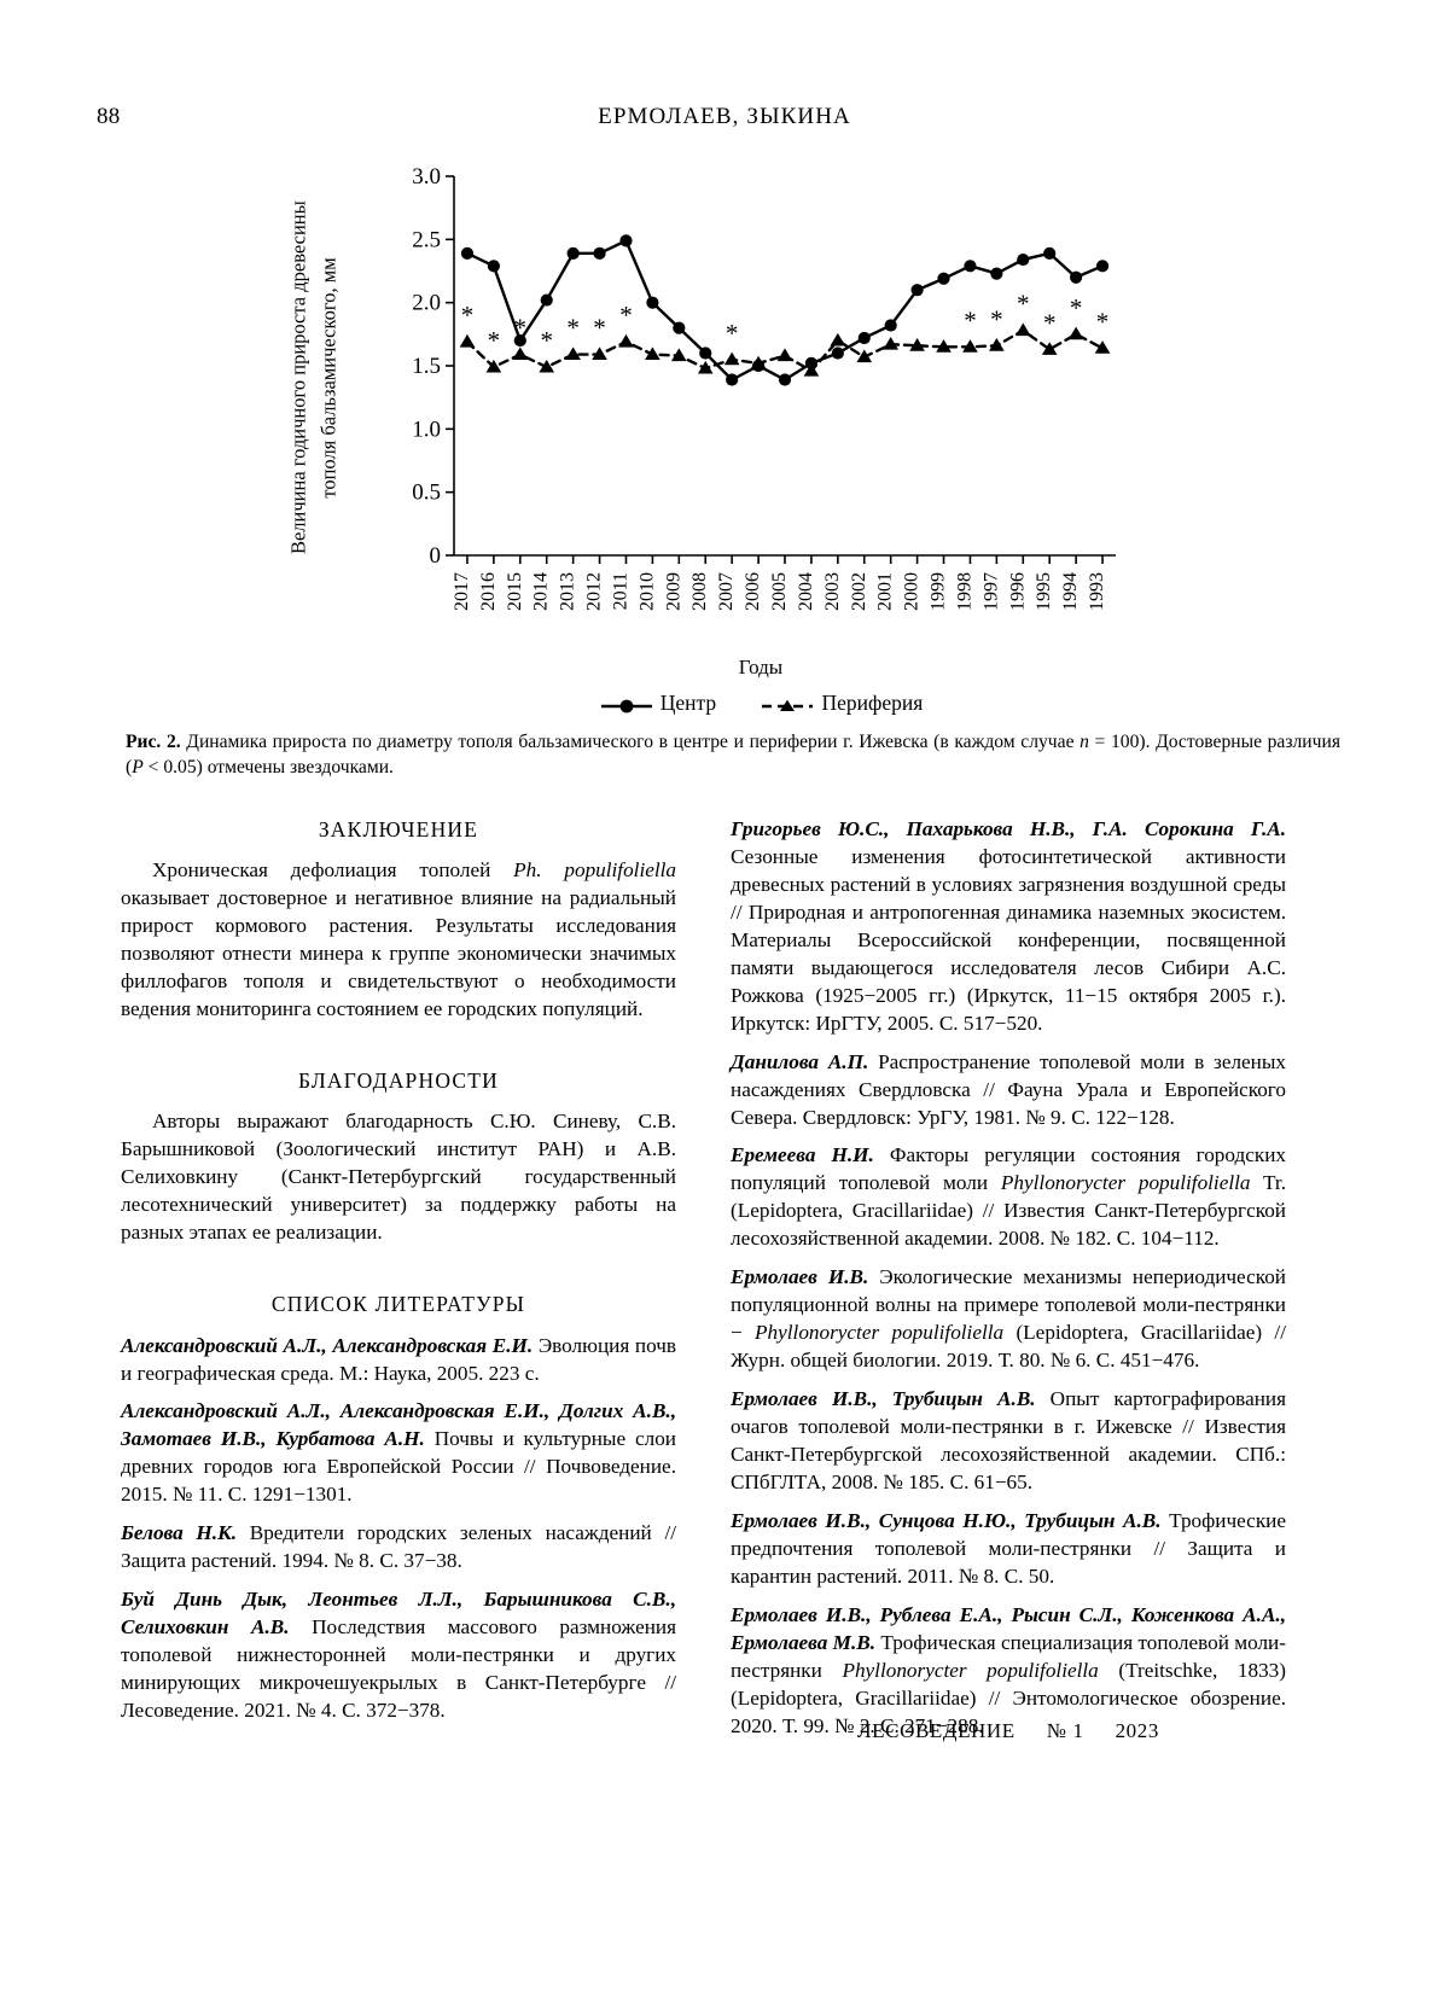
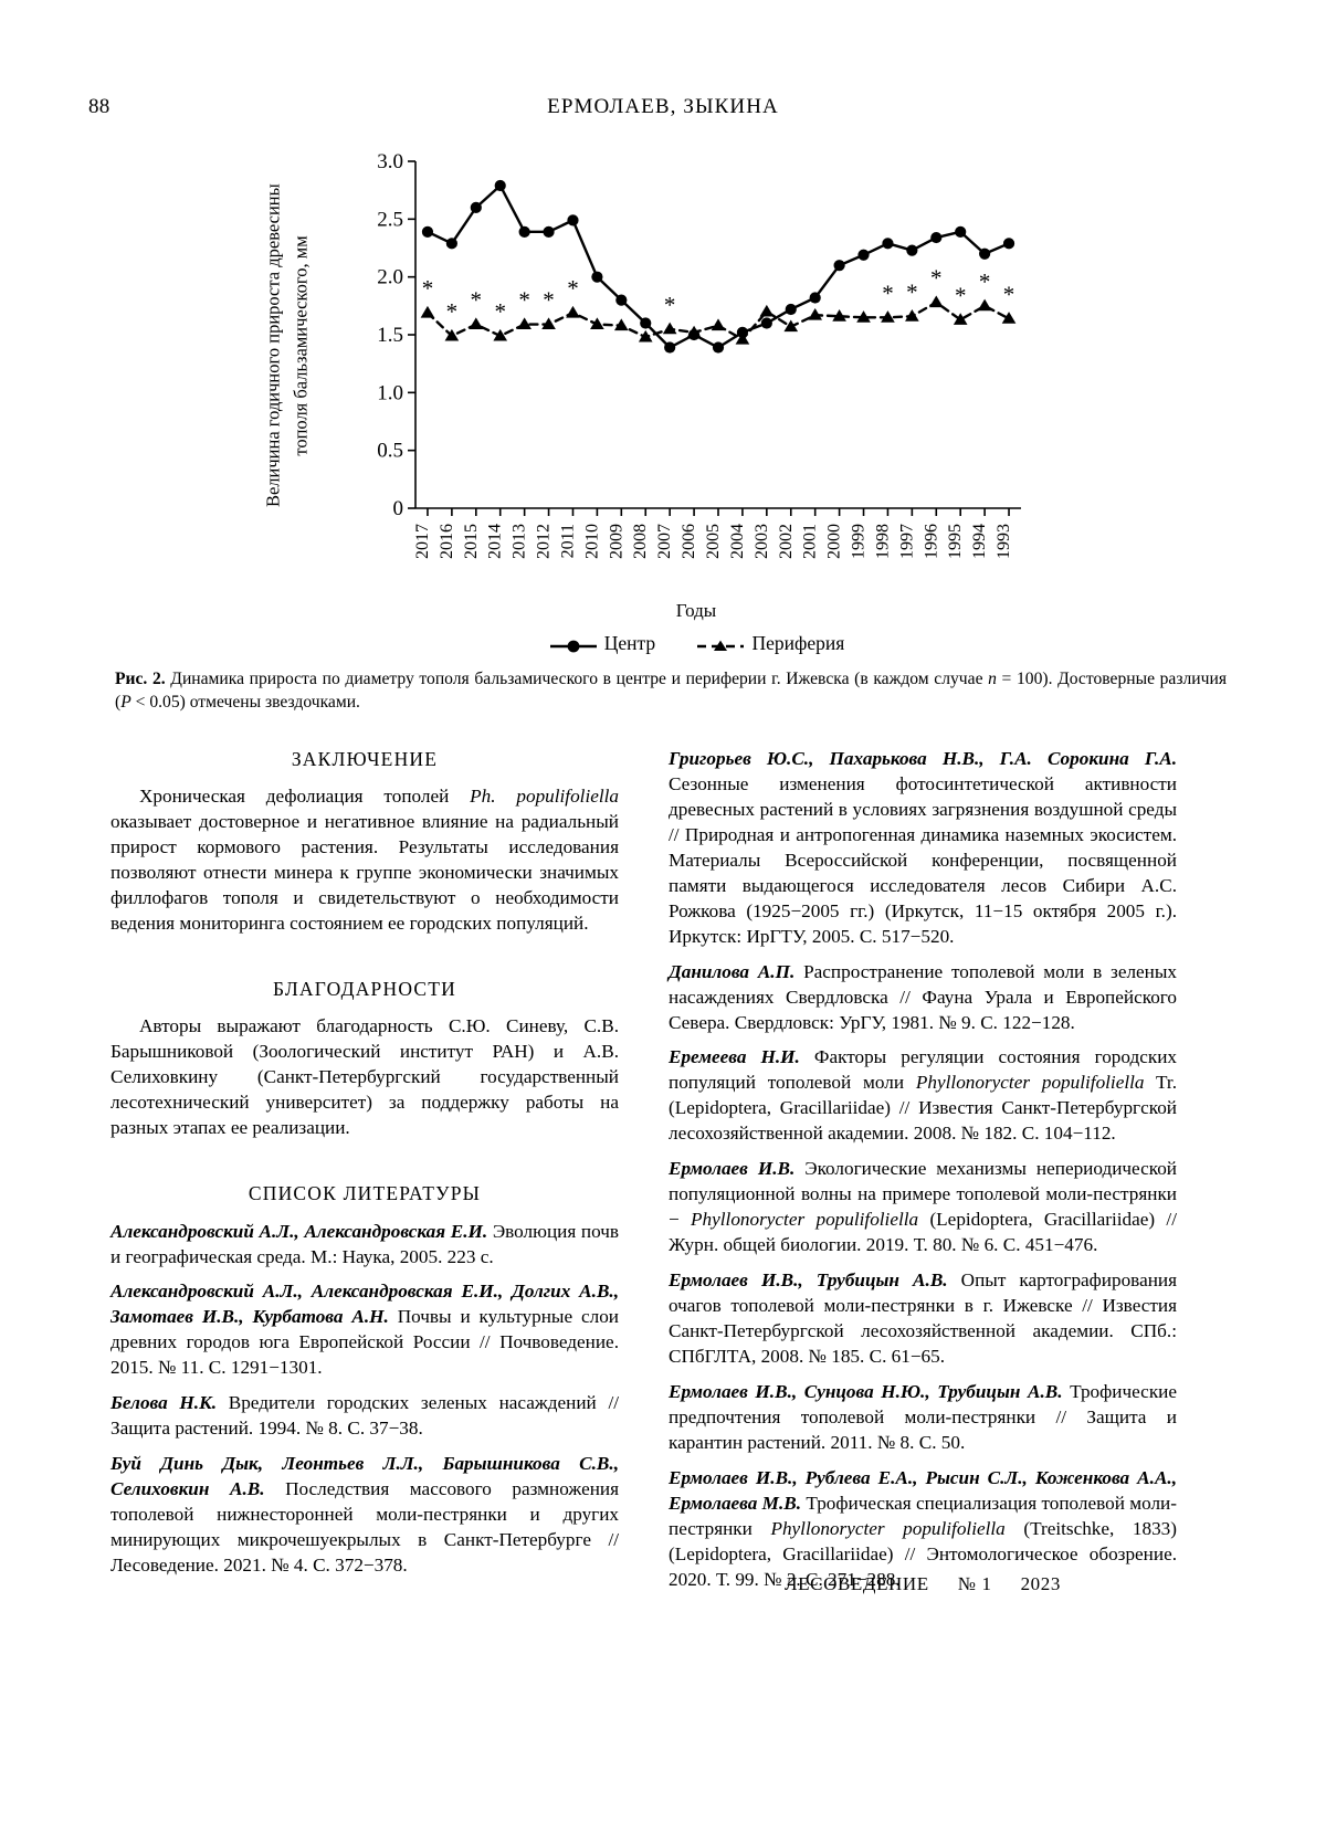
Центр/2015: 1.70 -> 2.60
Центр/2014: 2.02 -> 2.79
